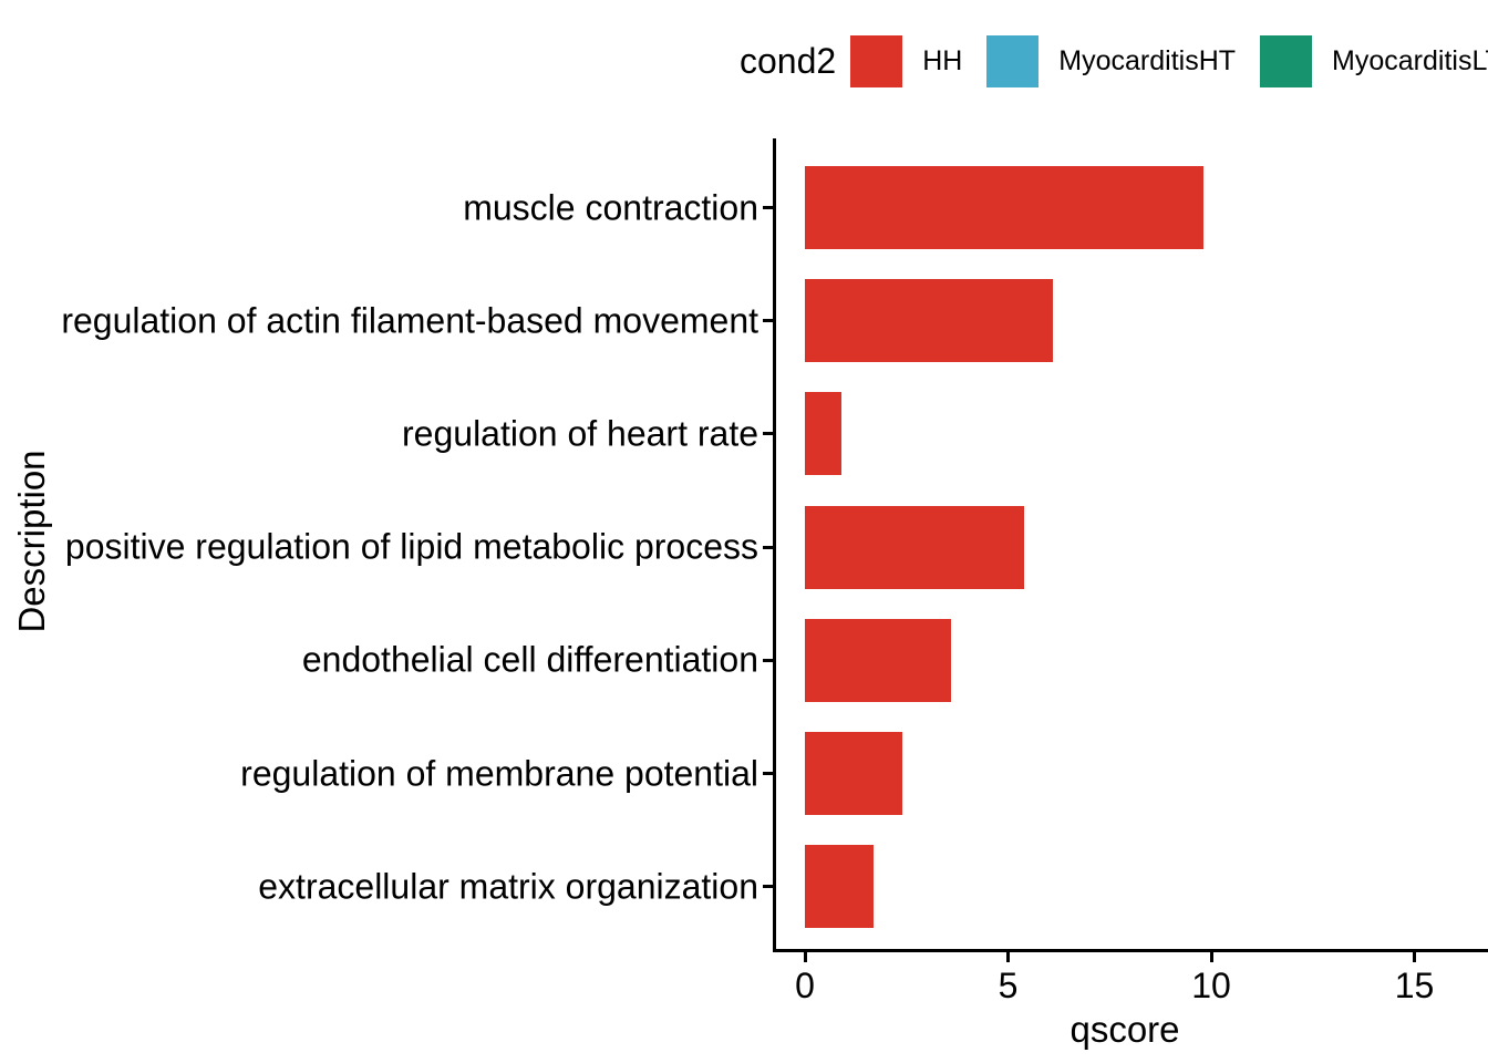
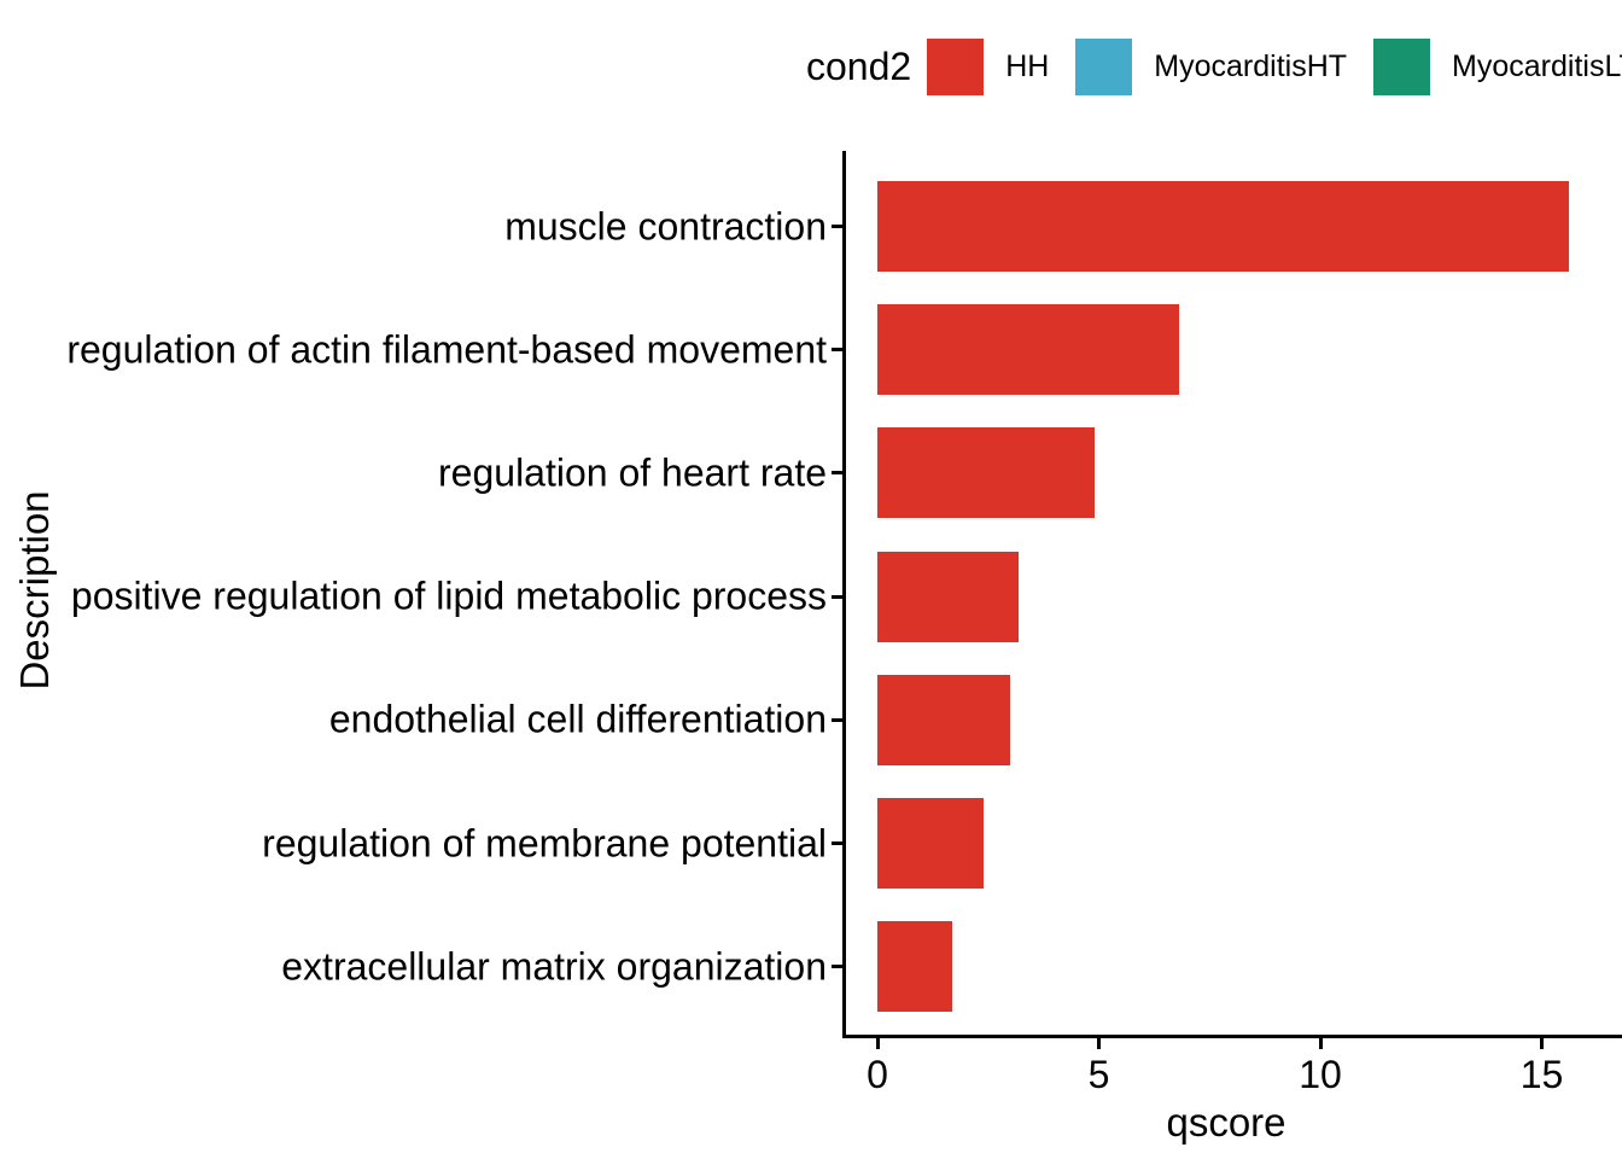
muscle contraction: 9.8 -> 15.6
regulation of actin filament-based movement: 6.1 -> 6.8
regulation of heart rate: 0.9 -> 4.9
positive regulation of lipid metabolic process: 5.4 -> 3.2
endothelial cell differentiation: 3.6 -> 3.0
